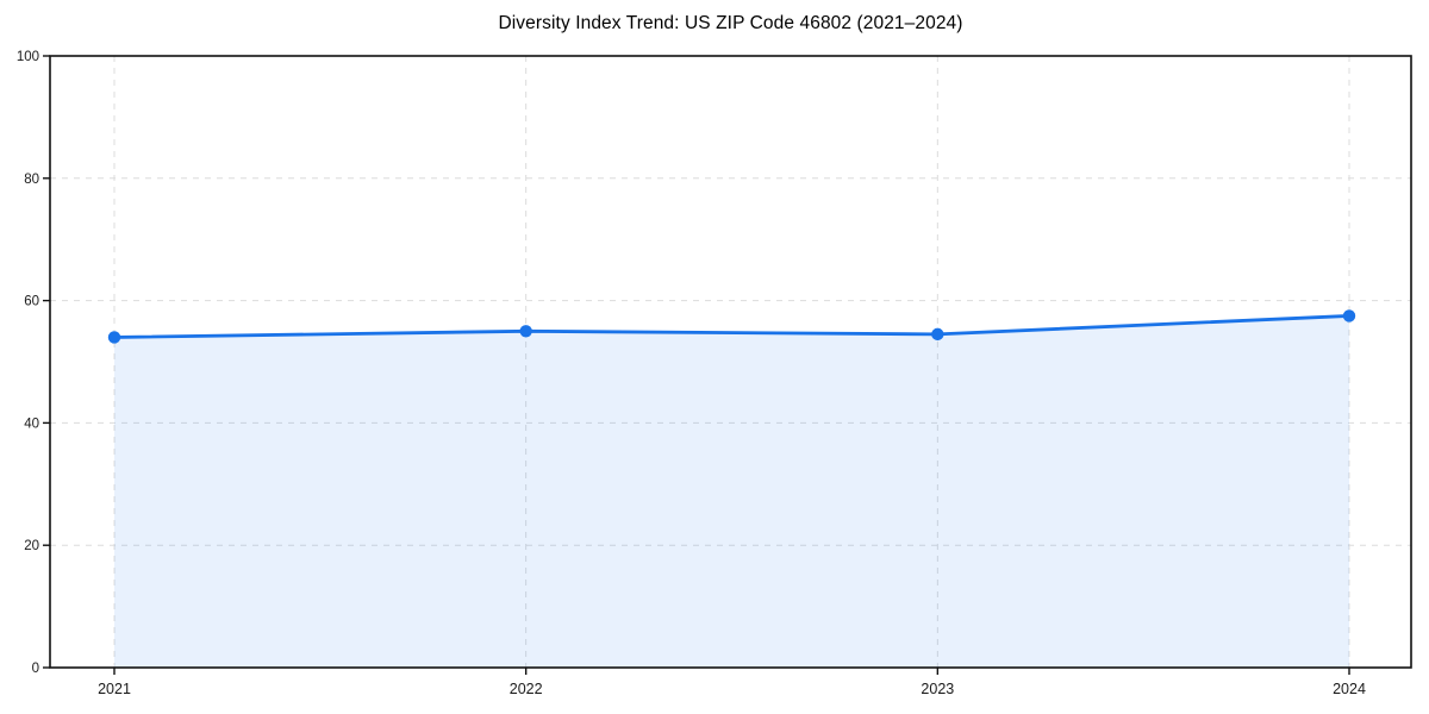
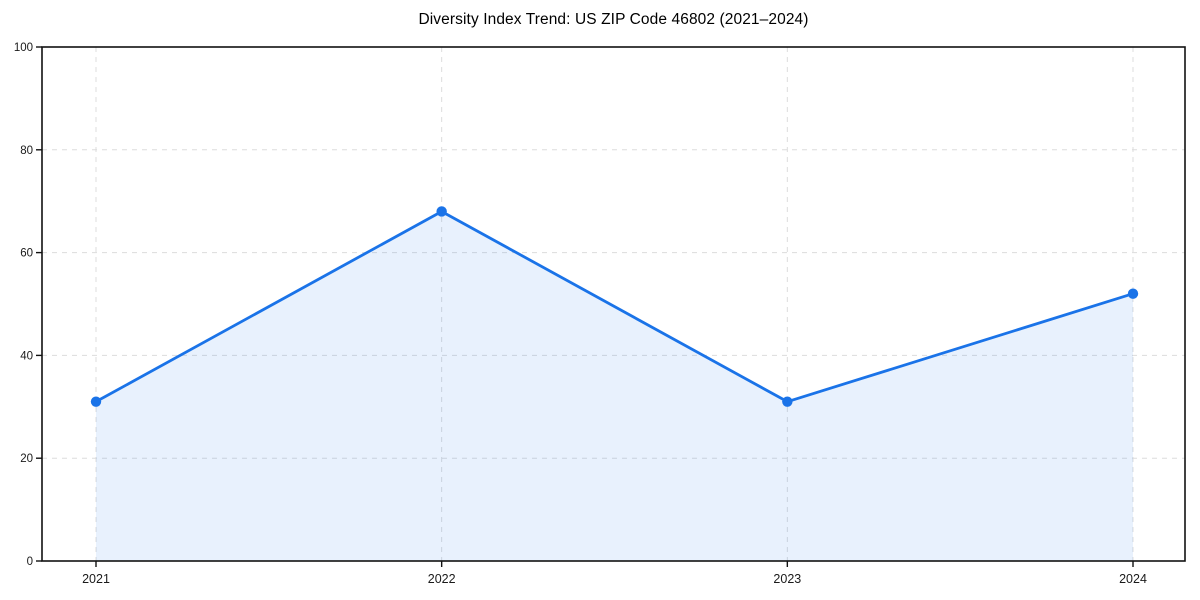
2021: 54 -> 31
2022: 55 -> 68
2023: 54 -> 31
2024: 58 -> 52
